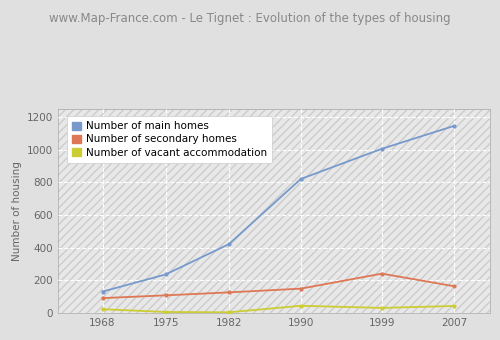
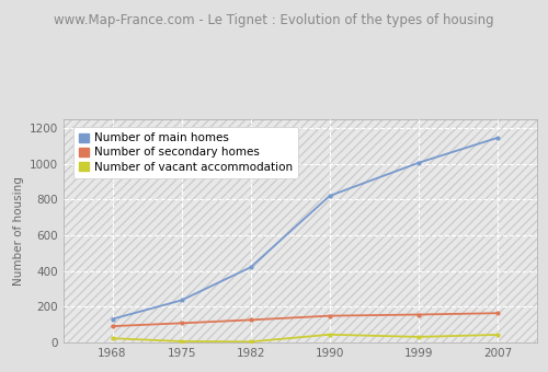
Number of secondary homes/1999: 240 -> 160
